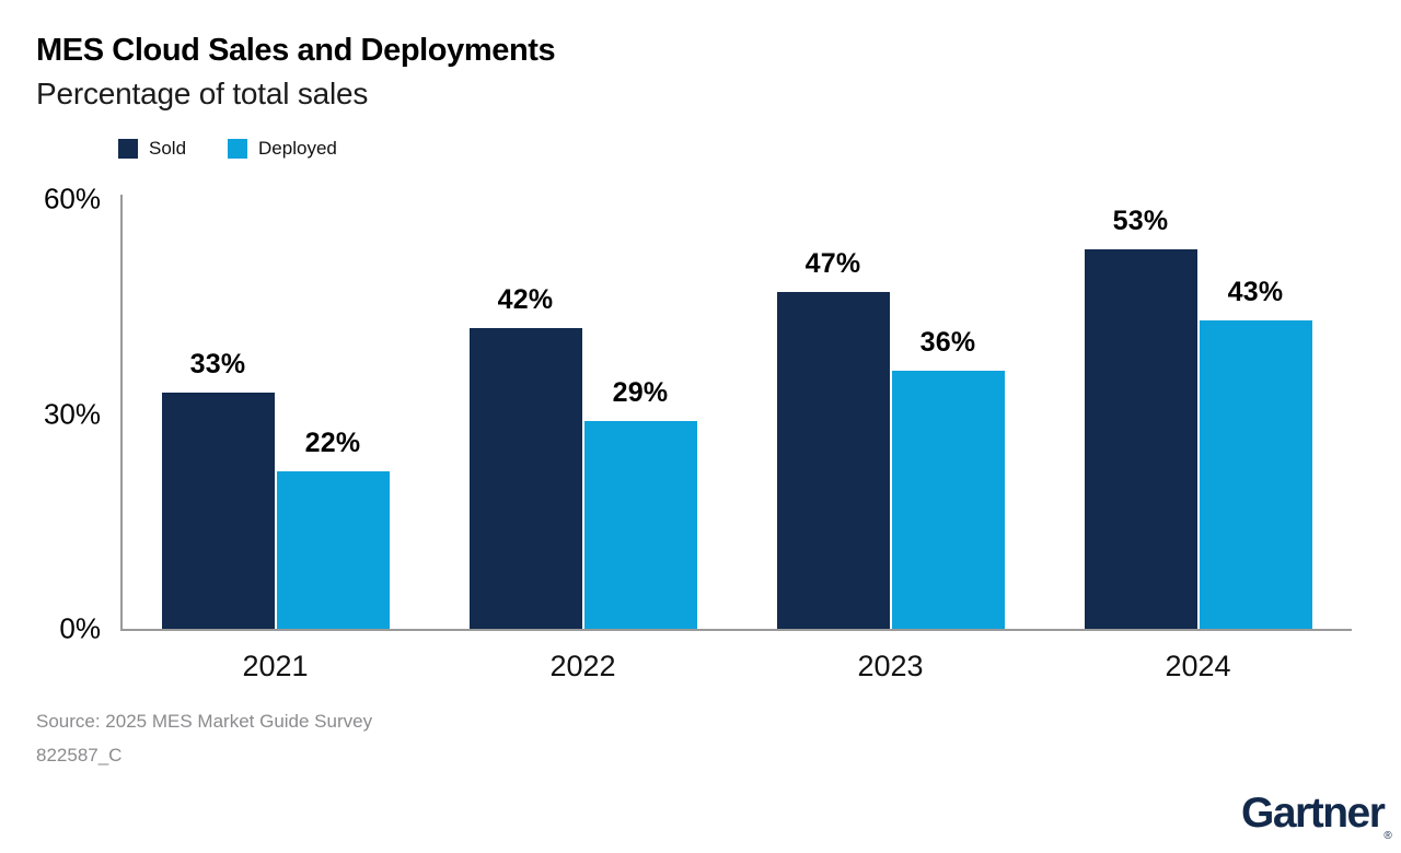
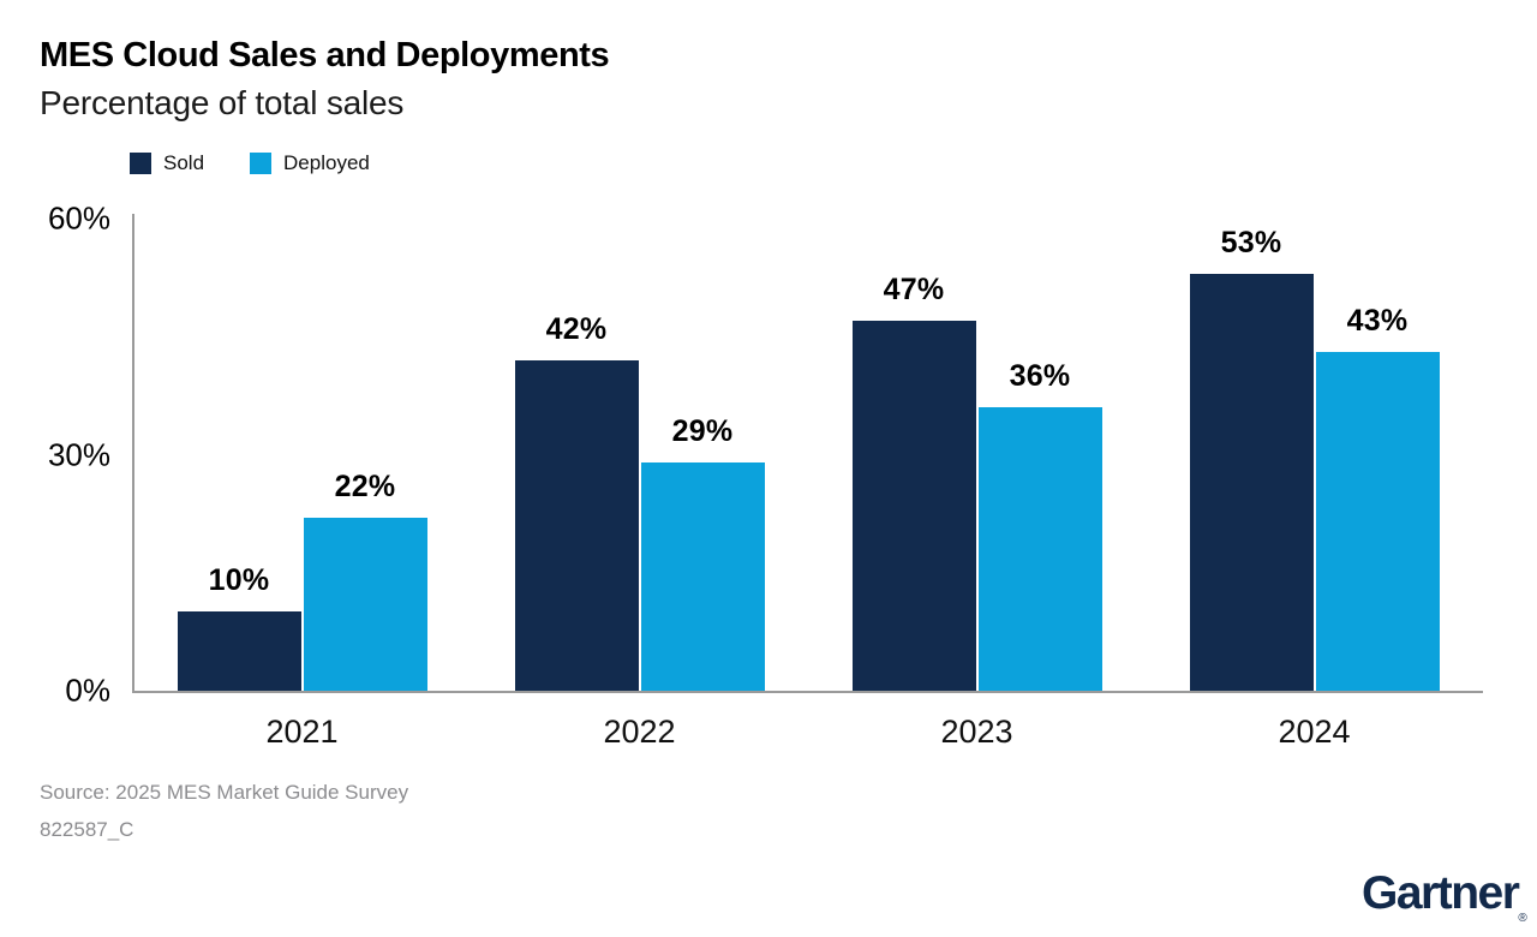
Sold/2021: 33% -> 10%
